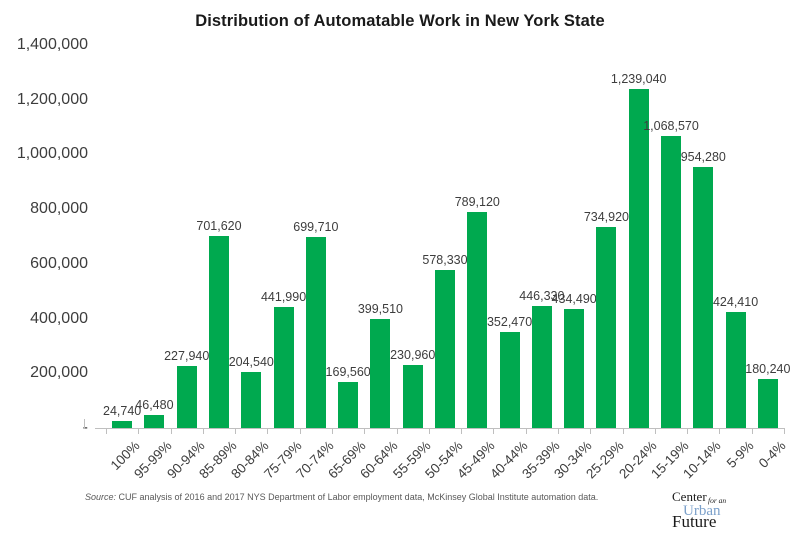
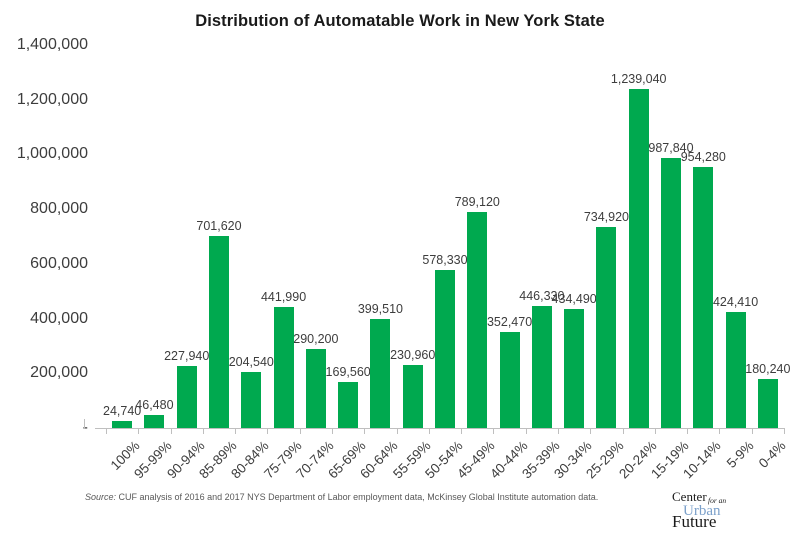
70-74%: 699,710 -> 290,200
15-19%: 1,068,570 -> 987,840
